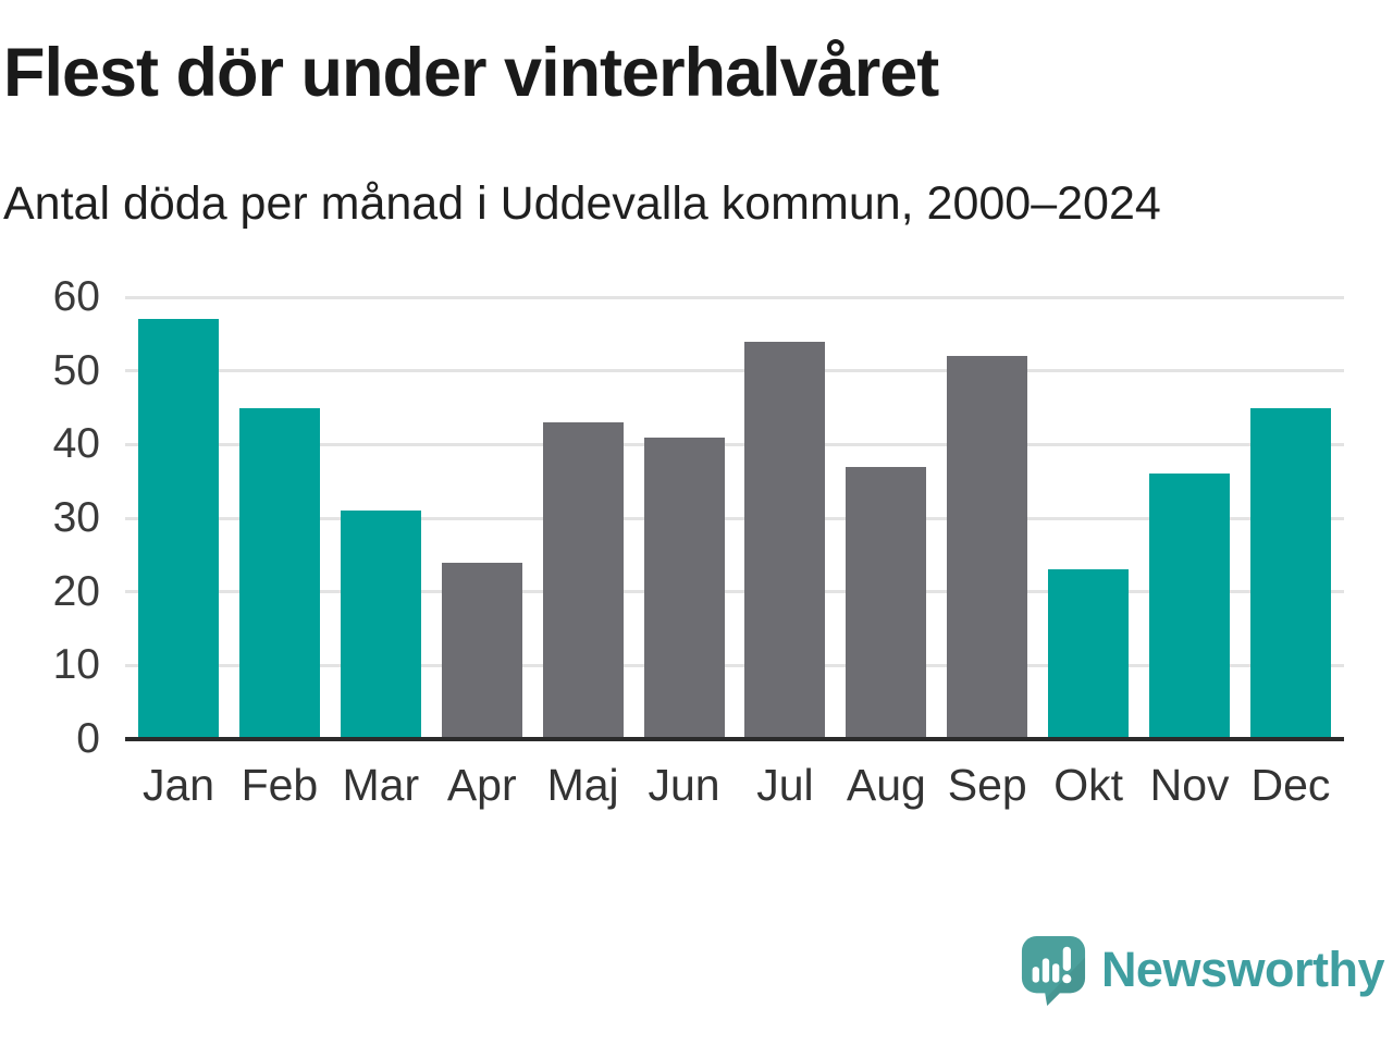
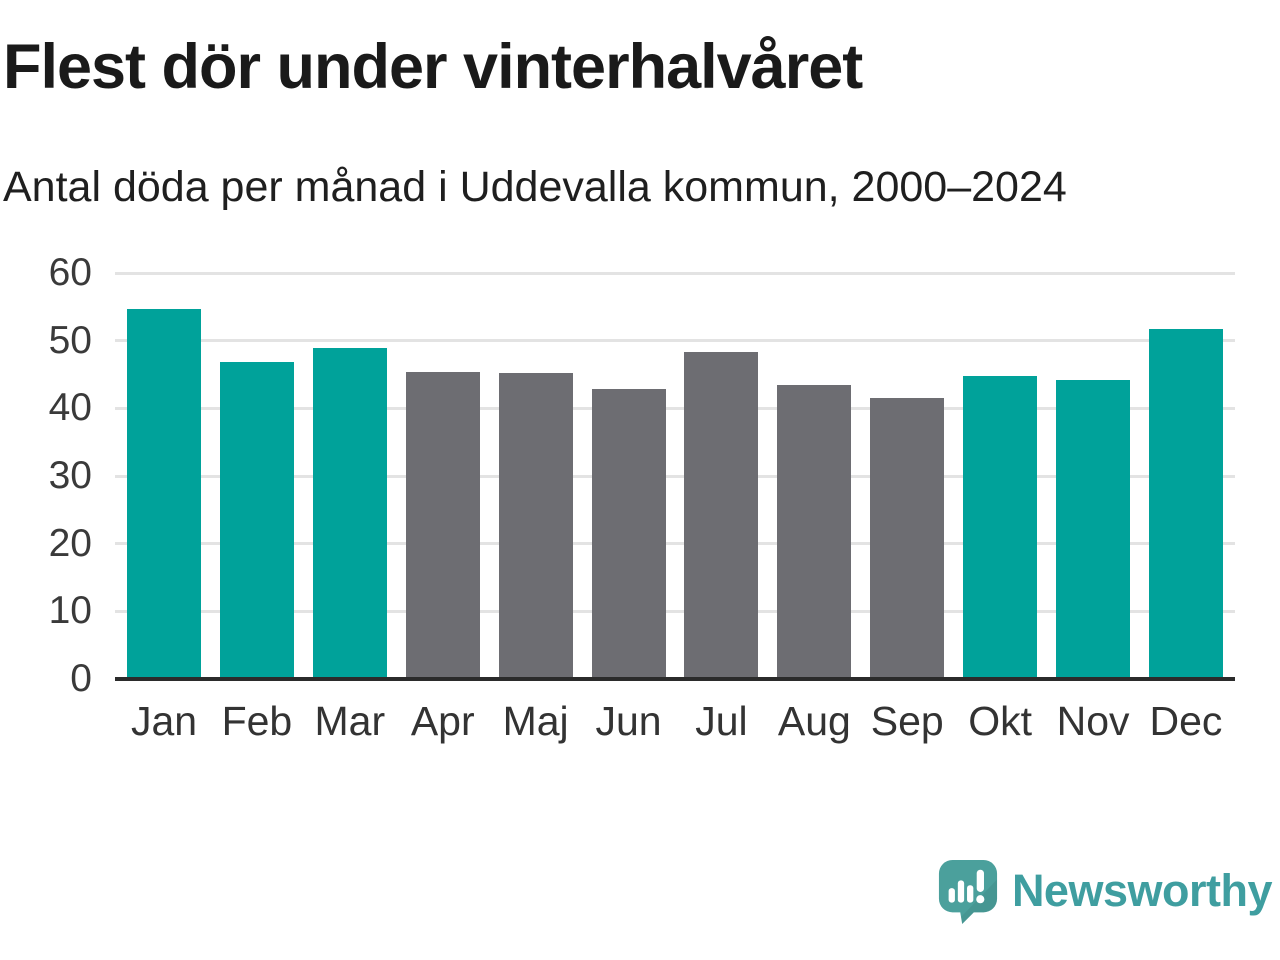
Jan: 57 -> 55
Feb: 45 -> 47
Mar: 31 -> 49
Apr: 24 -> 45
Maj: 43 -> 45
Jun: 41 -> 43
Jul: 54 -> 48
Aug: 37 -> 44
Sep: 52 -> 42
Okt: 23 -> 45
Nov: 36 -> 44
Dec: 45 -> 52
